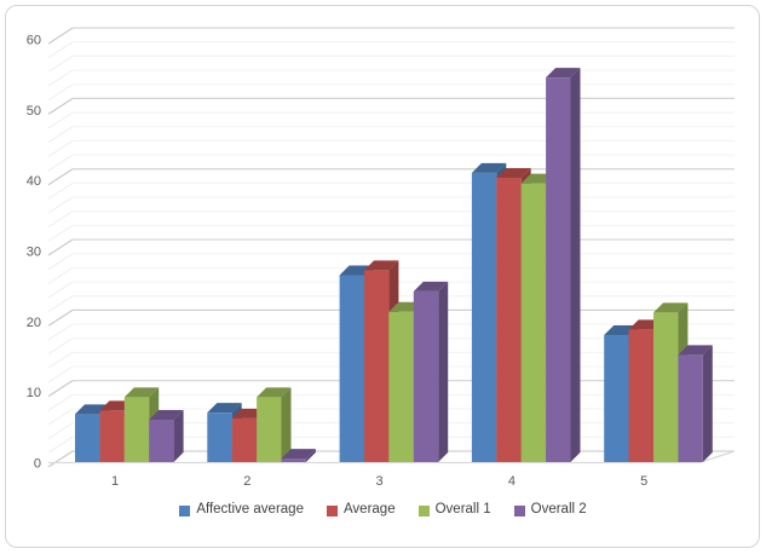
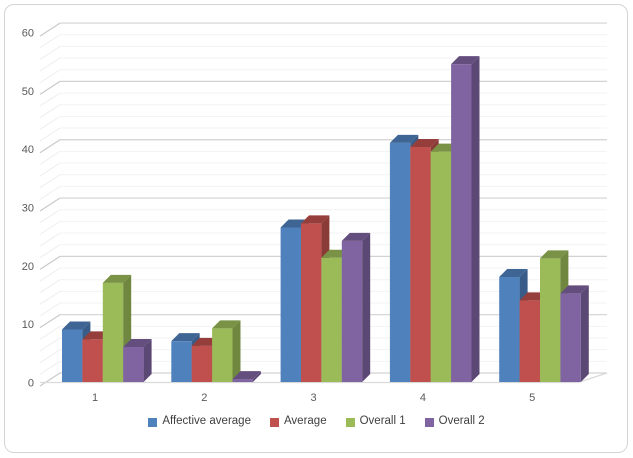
Affective average/1: 7 -> 9
Overall 1/1: 9 -> 17
Average/5: 19 -> 14
